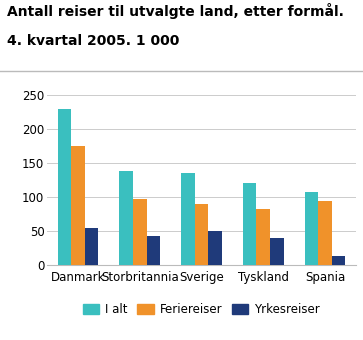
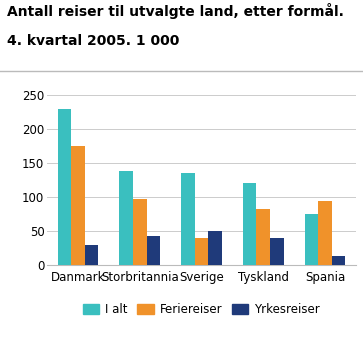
Yrkesreiser/Danmark: 55 -> 30
Feriereiser/Sverige: 90 -> 40
I alt/Spania: 108 -> 76
